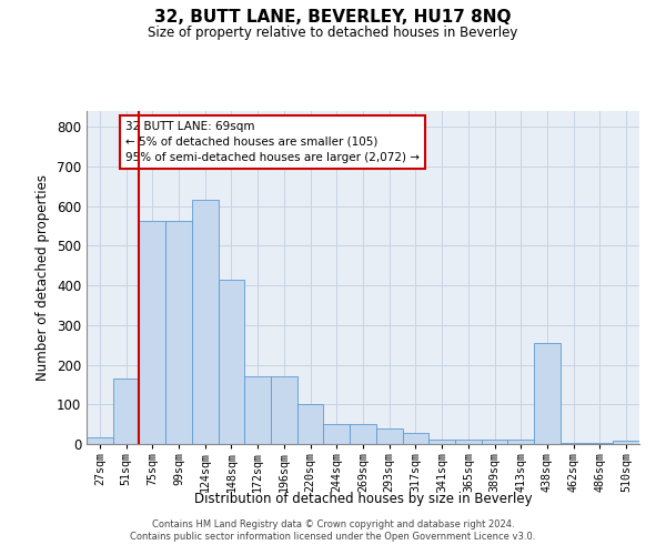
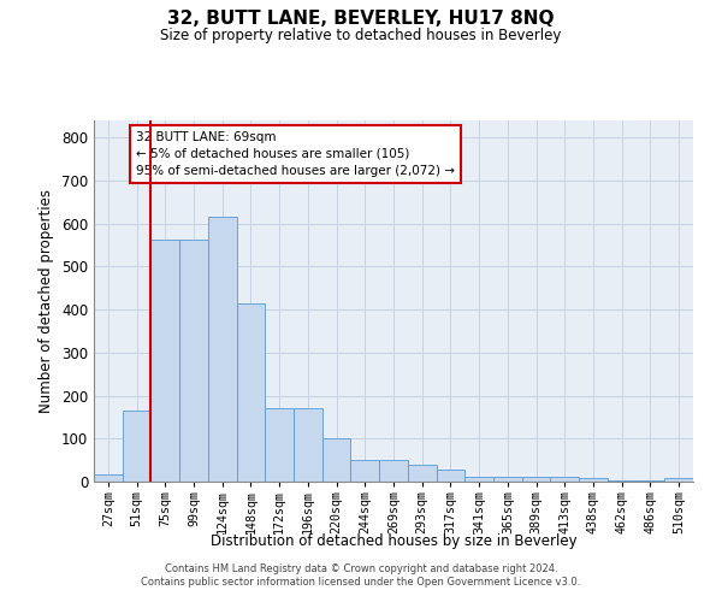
438sqm: 255 -> 8
